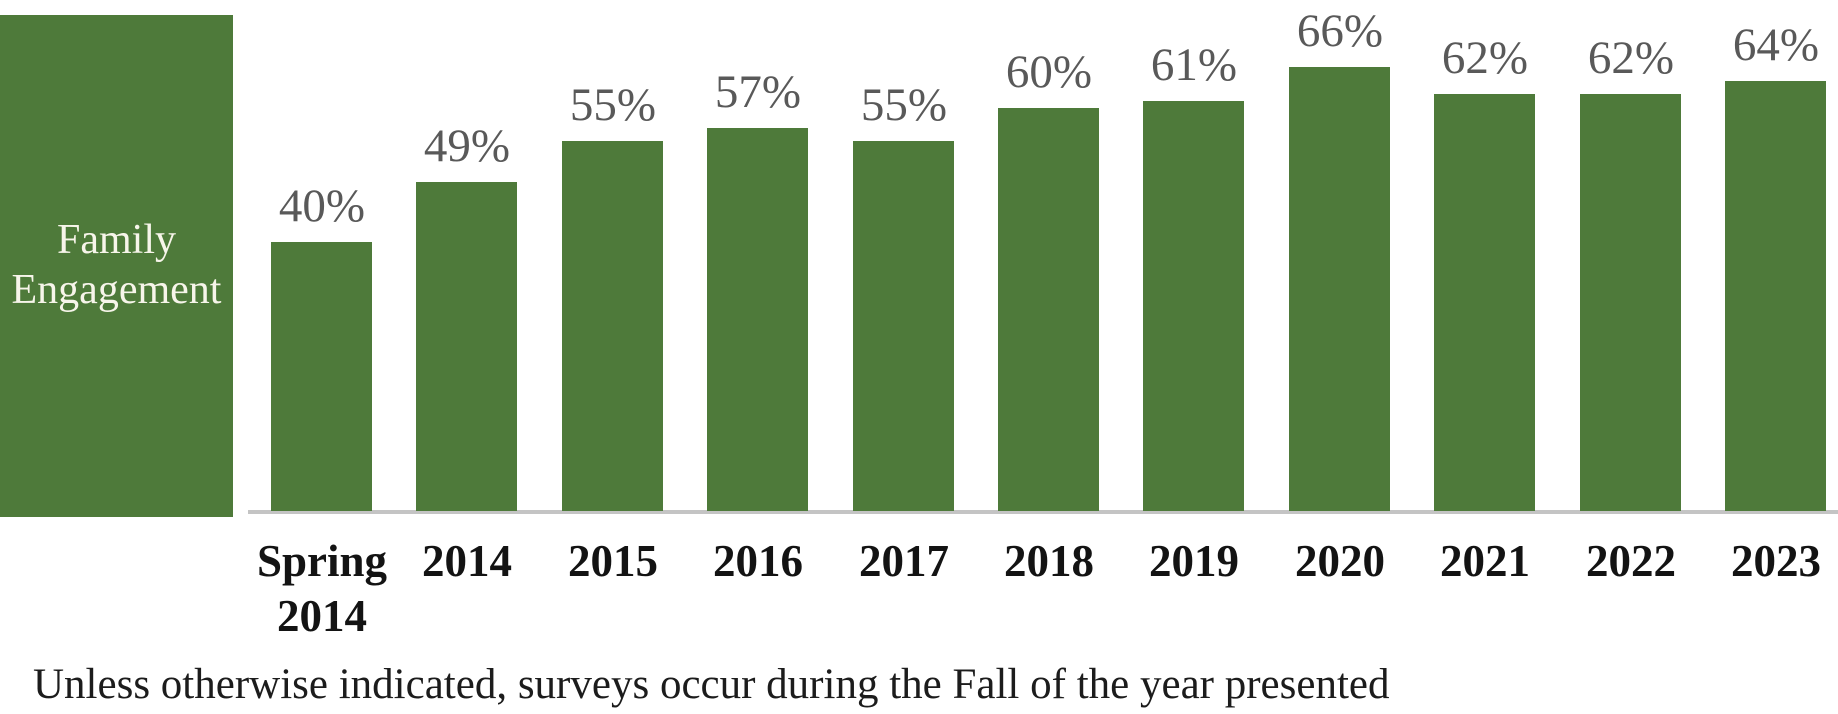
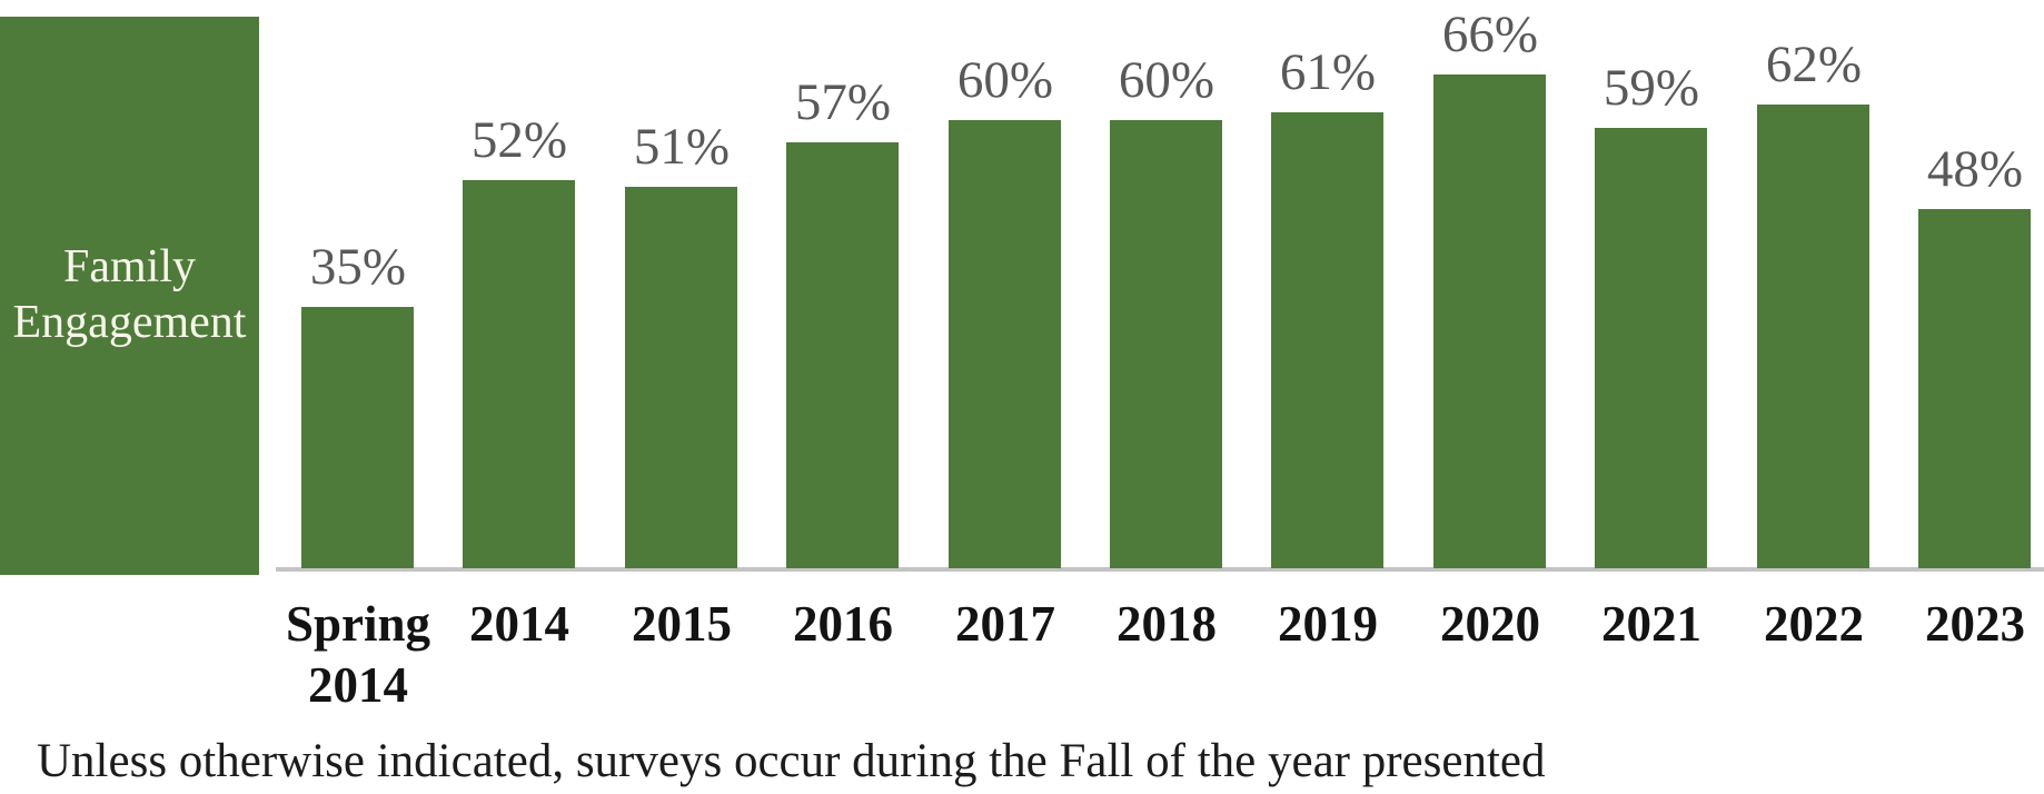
Spring 2014: 40% -> 35%
2014: 49% -> 52%
2015: 55% -> 51%
2017: 55% -> 60%
2021: 62% -> 59%
2023: 64% -> 48%
